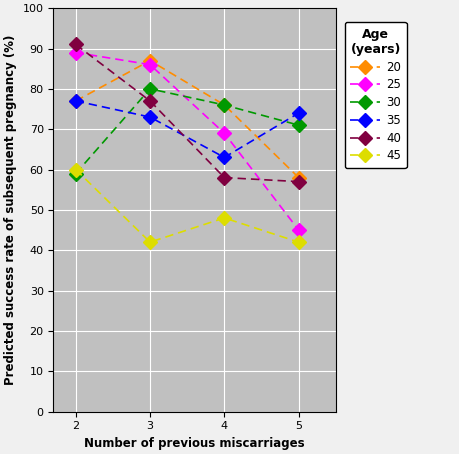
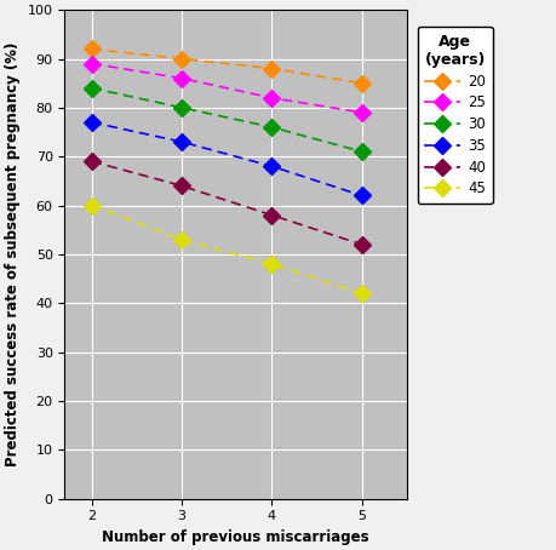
20/2: 77 -> 92
30/2: 59 -> 84
40/2: 91 -> 69
20/3: 87 -> 90
40/3: 77 -> 64
45/3: 42 -> 53
20/4: 76 -> 88
25/4: 69 -> 82
35/4: 63 -> 68
20/5: 58 -> 85
25/5: 45 -> 79
35/5: 74 -> 62
40/5: 57 -> 52
